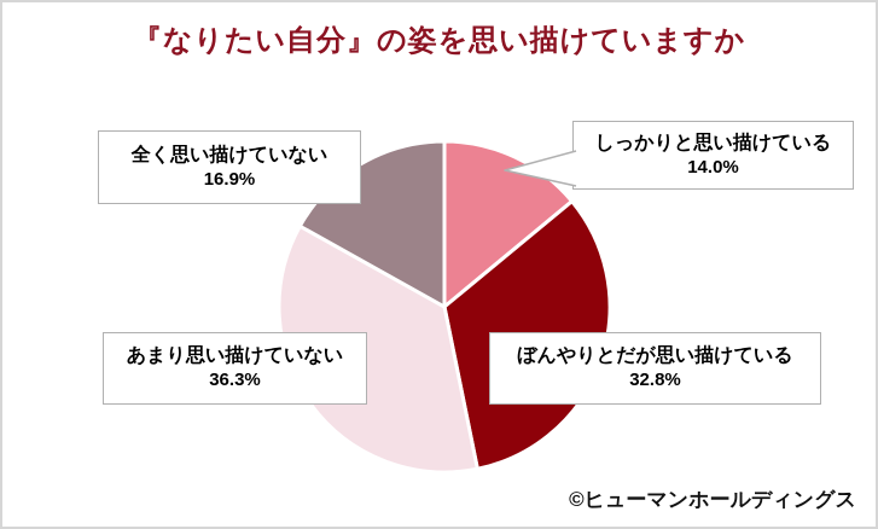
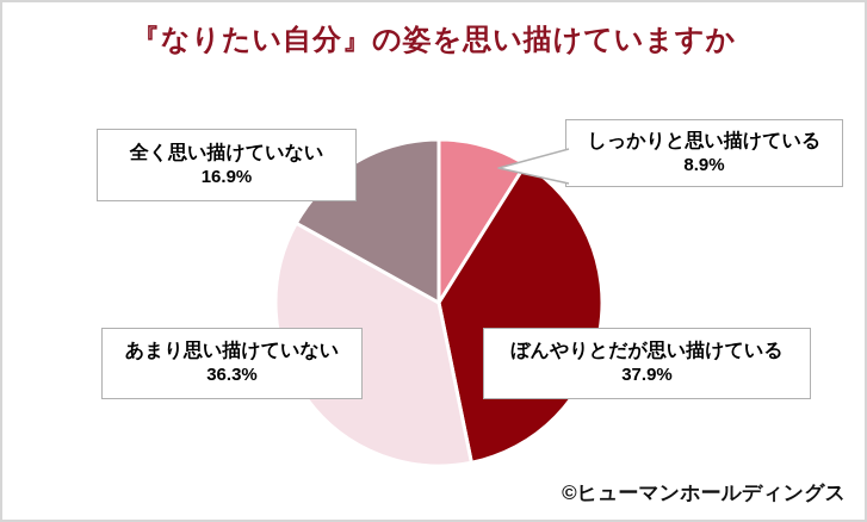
しっかりと思い描けている: 14.0% -> 8.9%
ぼんやりとだが思い描けている: 32.8% -> 37.9%
